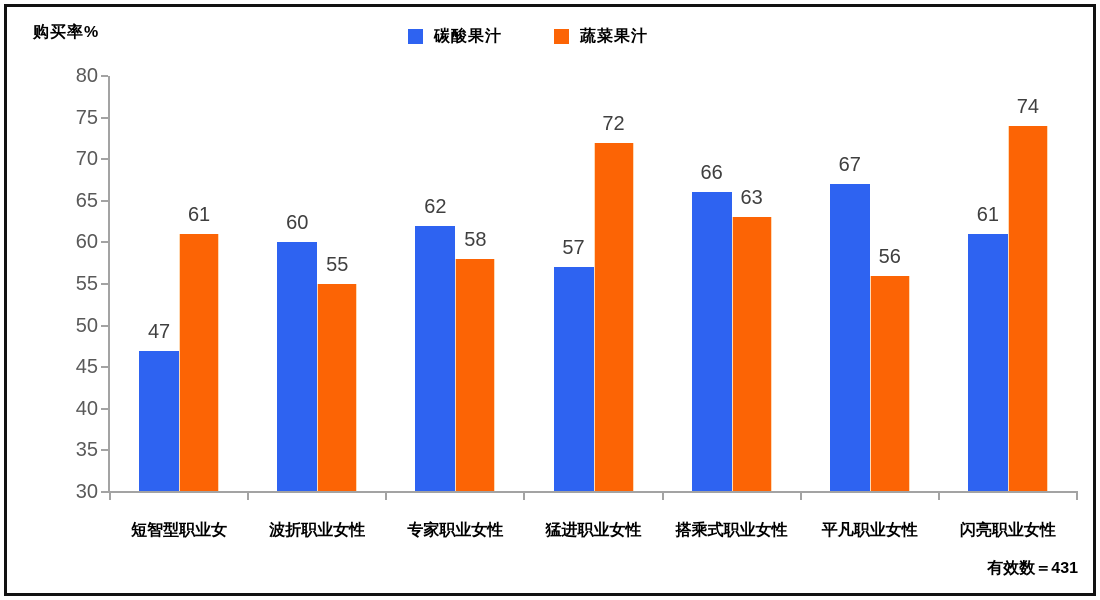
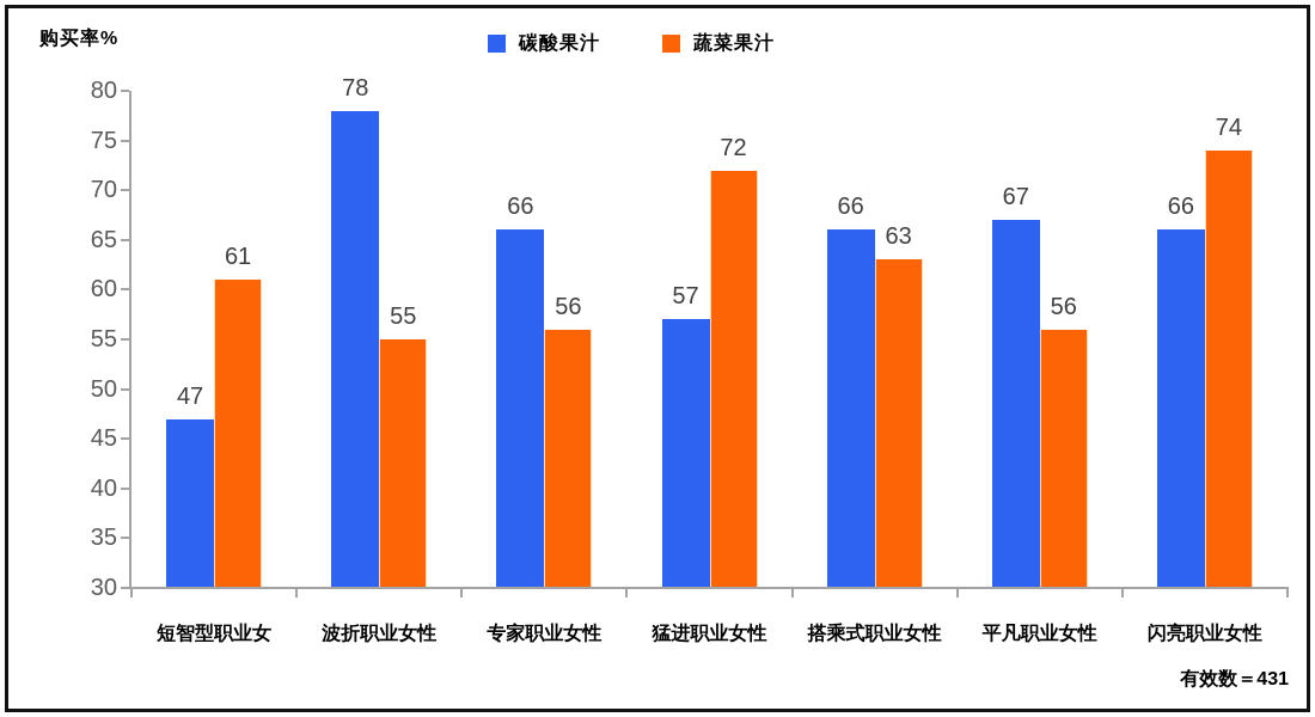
碳酸果汁/波折职业女性: 60 -> 78
碳酸果汁/专家职业女性: 62 -> 66
蔬菜果汁/专家职业女性: 58 -> 56
碳酸果汁/闪亮职业女性: 61 -> 66
